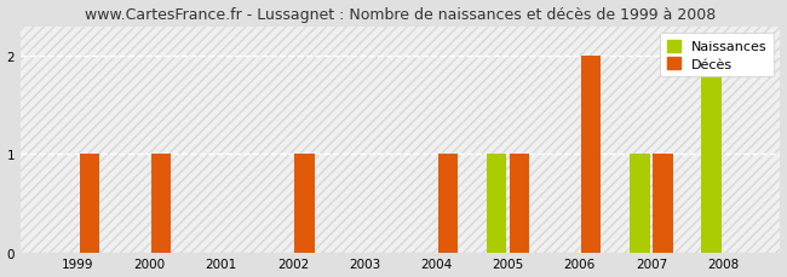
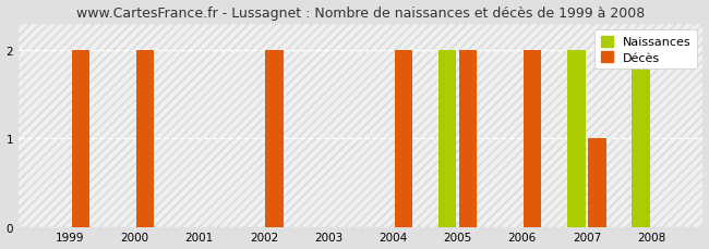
Décès/1999: 1 -> 2
Décès/2000: 1 -> 2
Décès/2002: 1 -> 2
Décès/2004: 1 -> 2
Naissances/2005: 1 -> 2
Décès/2005: 1 -> 2
Naissances/2007: 1 -> 2
